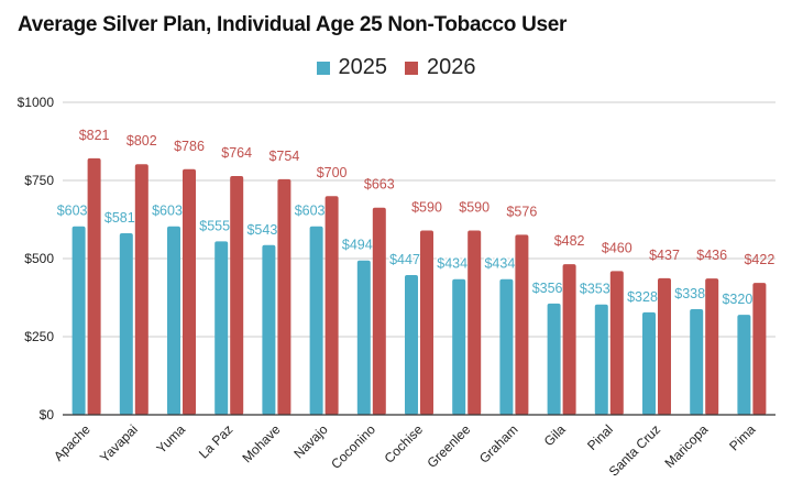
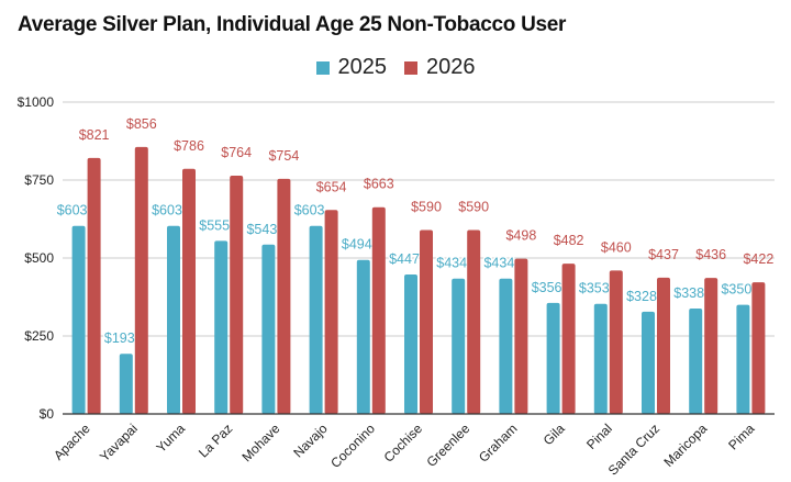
2025/Yavapai: $581 -> $193
2026/Yavapai: $802 -> $856
2026/Navajo: $700 -> $654
2026/Graham: $576 -> $498
2025/Pima: $320 -> $350
